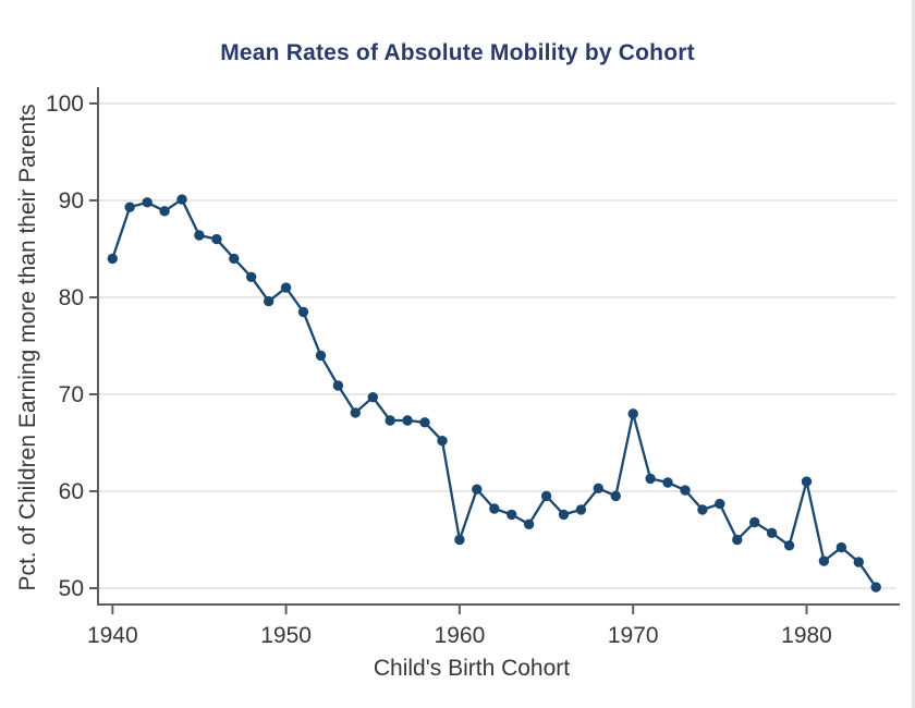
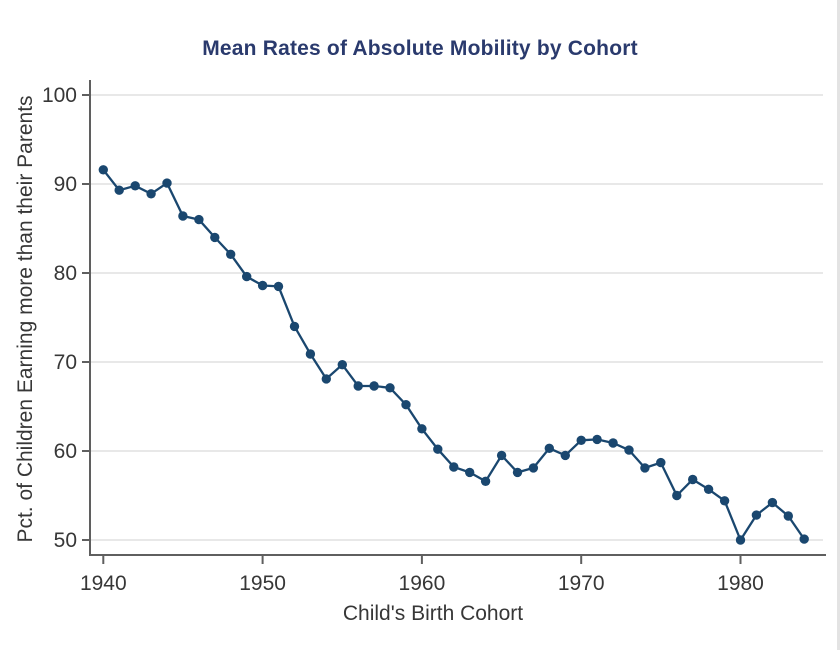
1940: 84 -> 92
1950: 81 -> 79
1960: 55 -> 62
1970: 68 -> 61
1980: 61 -> 50
